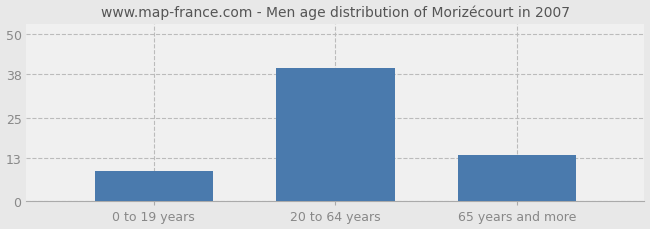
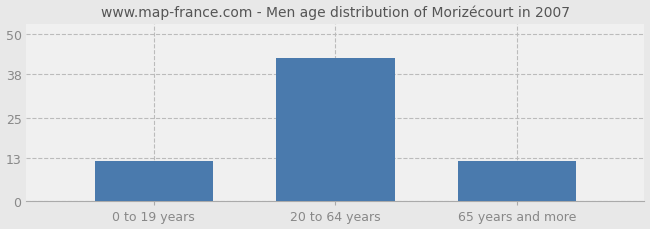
0 to 19 years: 9 -> 12
20 to 64 years: 40 -> 43
65 years and more: 14 -> 12
